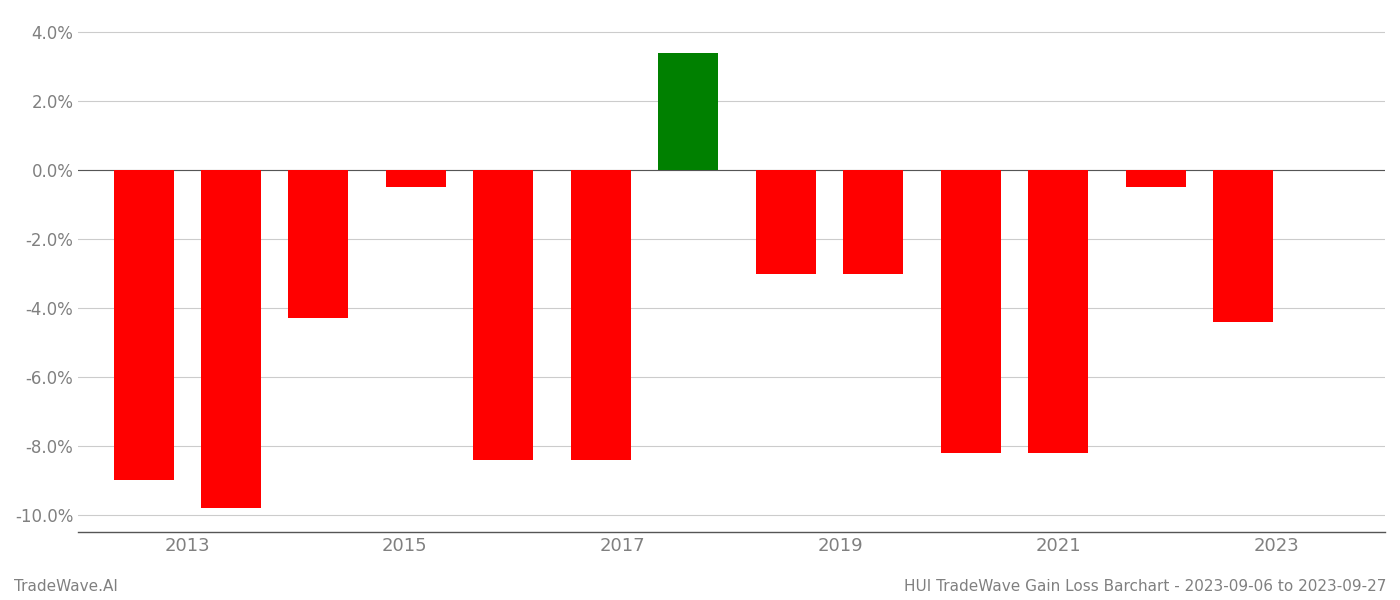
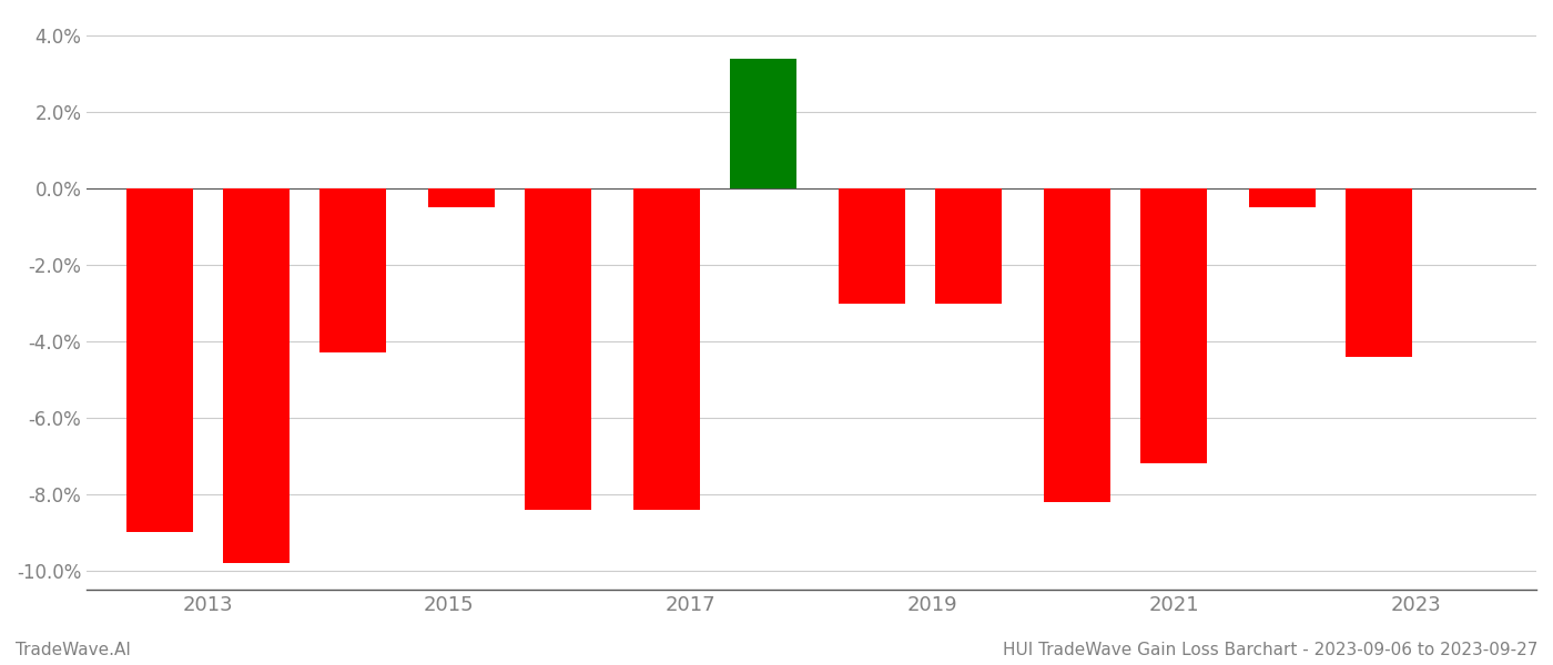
2021: -8.2% -> -7.2%
